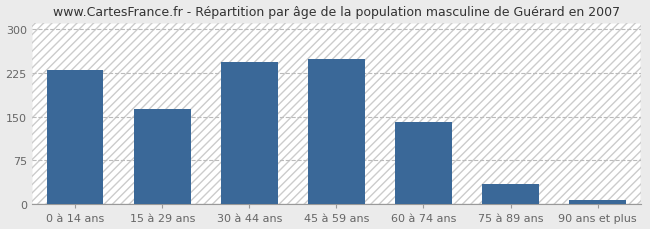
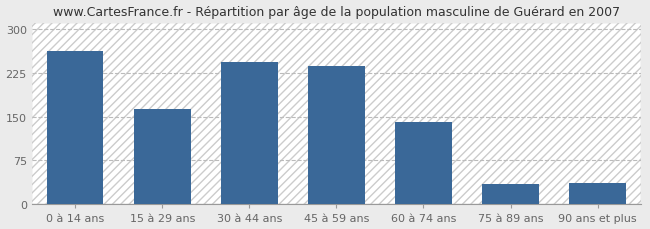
0 à 14 ans: 230 -> 262
45 à 59 ans: 248 -> 236
90 ans et plus: 7 -> 36
